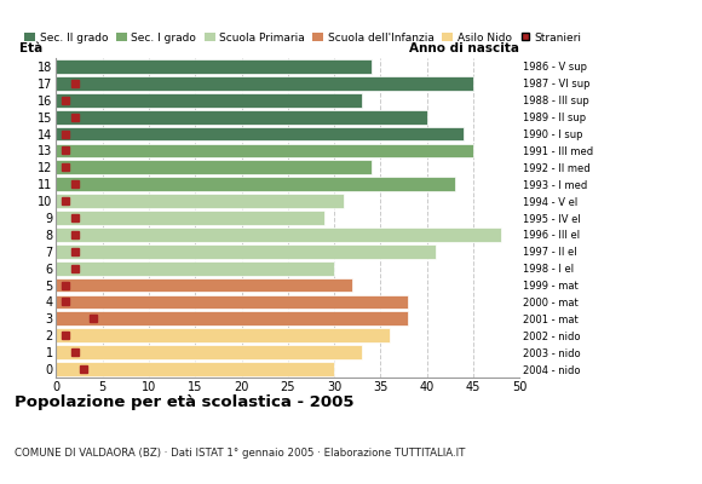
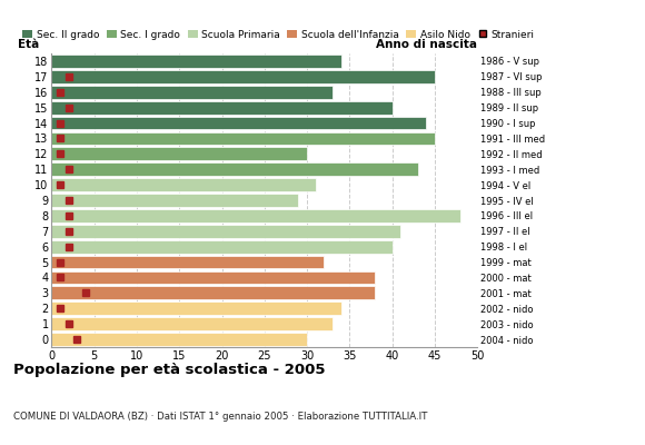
12: 34 -> 30
6: 30 -> 40
2: 36 -> 34
